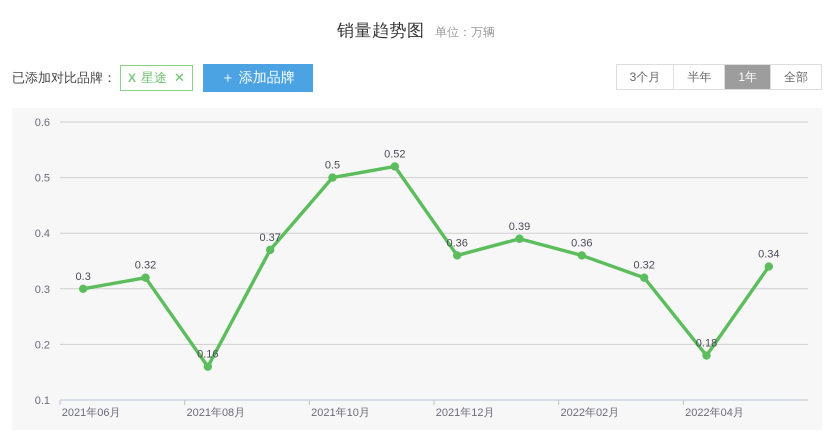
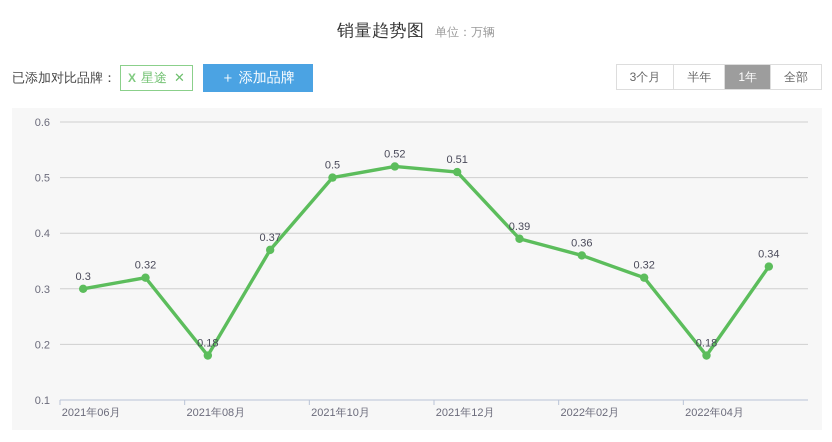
2021年08月: 0.16 -> 0.18
2021年12月: 0.36 -> 0.51
